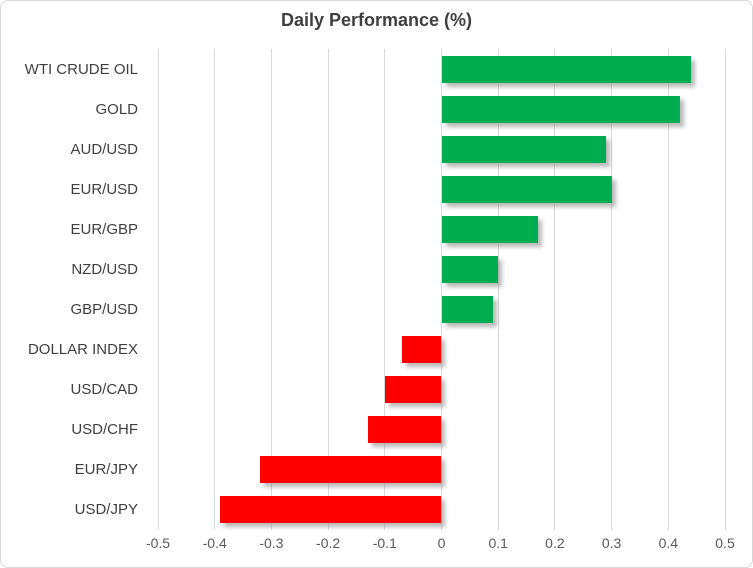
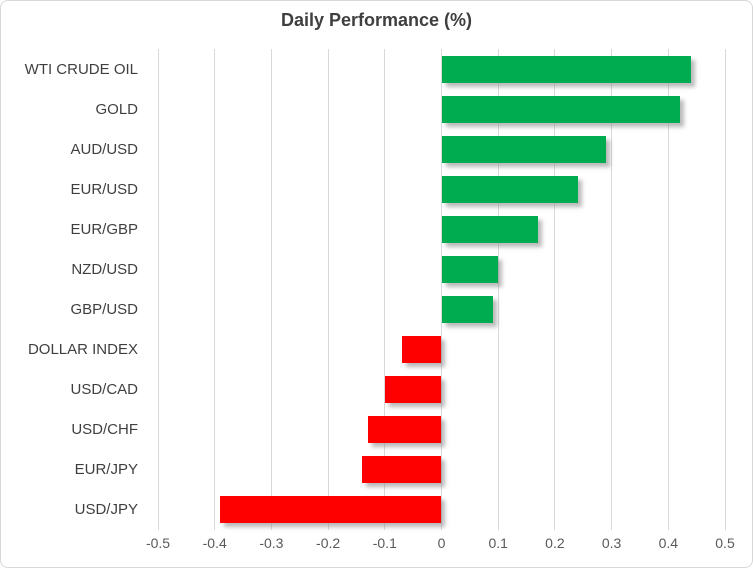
EUR/USD: 0.30 -> 0.24
EUR/JPY: -0.32 -> -0.14
